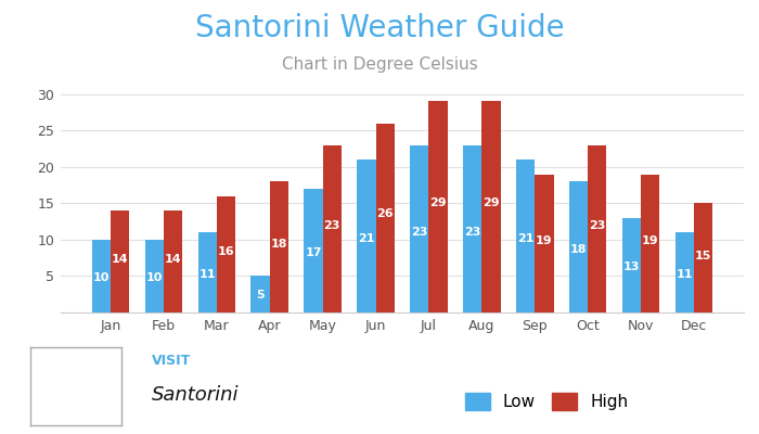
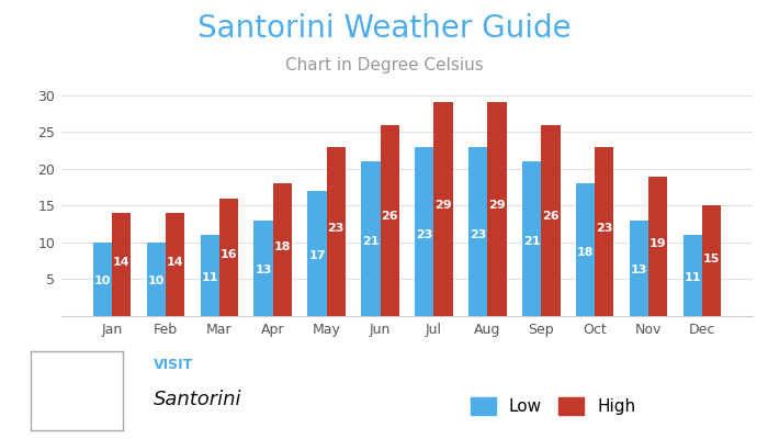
Low/Apr: 5 -> 13
High/Sep: 19 -> 26
